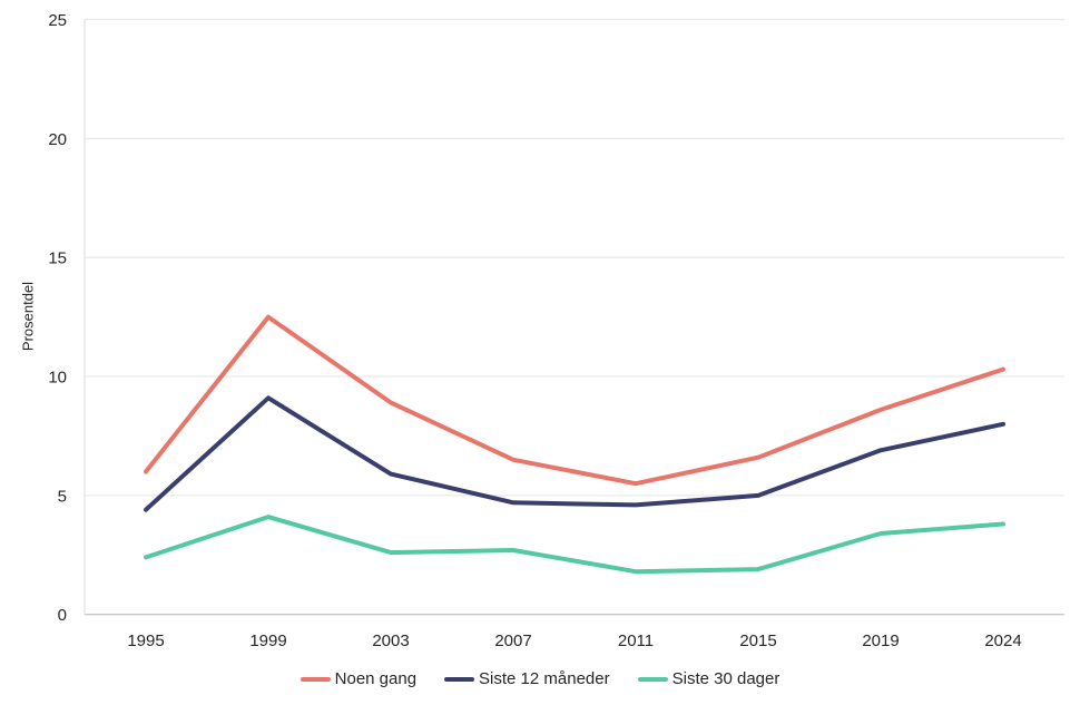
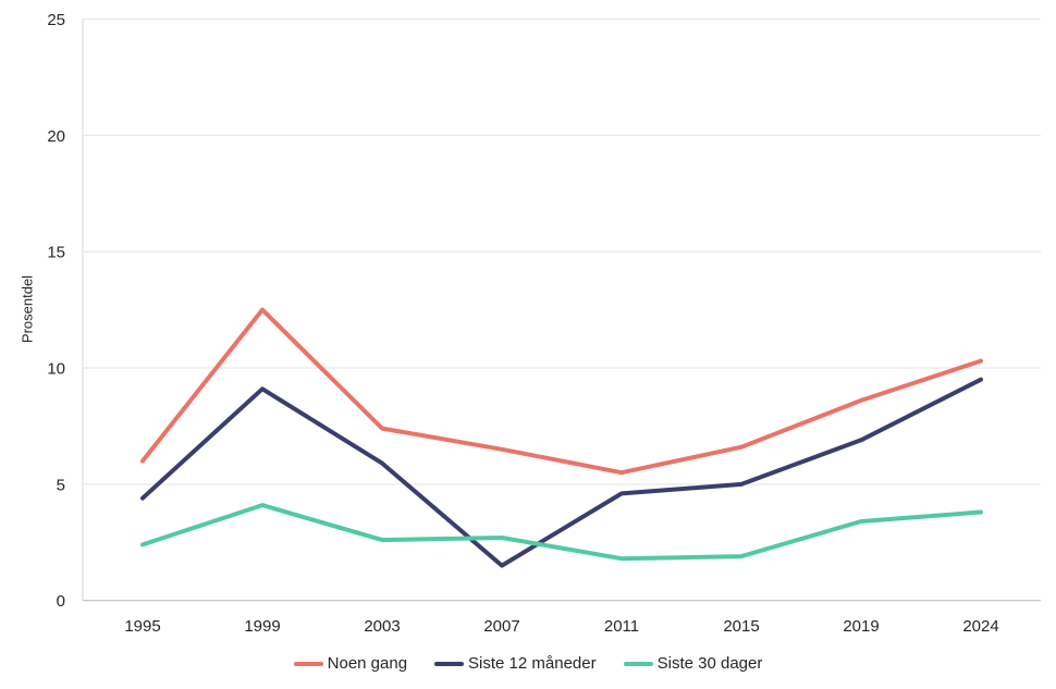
Noen gang/2003: 8.9 -> 7.4
Siste 12 måneder/2007: 4.7 -> 1.5
Siste 12 måneder/2024: 8.0 -> 9.5
